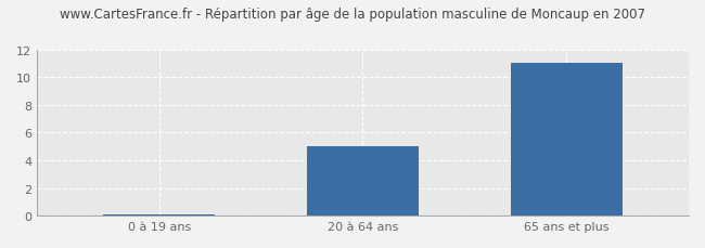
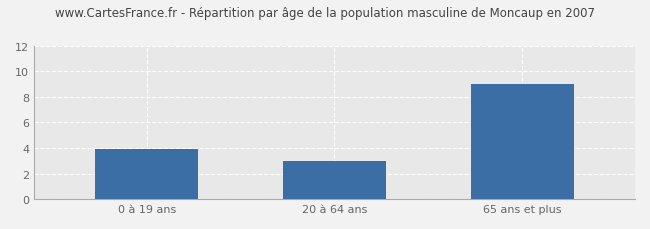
0 à 19 ans: 0.1 -> 3.9
20 à 64 ans: 5.0 -> 3.0
65 ans et plus: 11.0 -> 9.0
